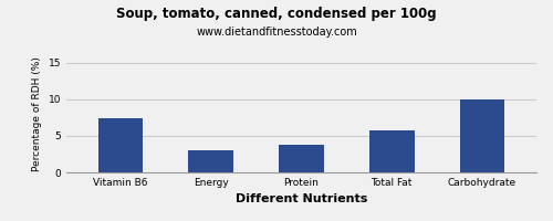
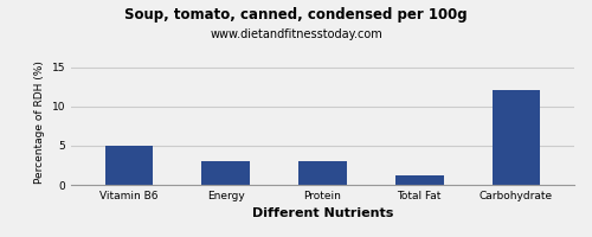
Vitamin B6: 7.4 -> 5.0
Protein: 3.8 -> 3.0
Total Fat: 5.8 -> 1.2
Carbohydrate: 10.0 -> 12.1
